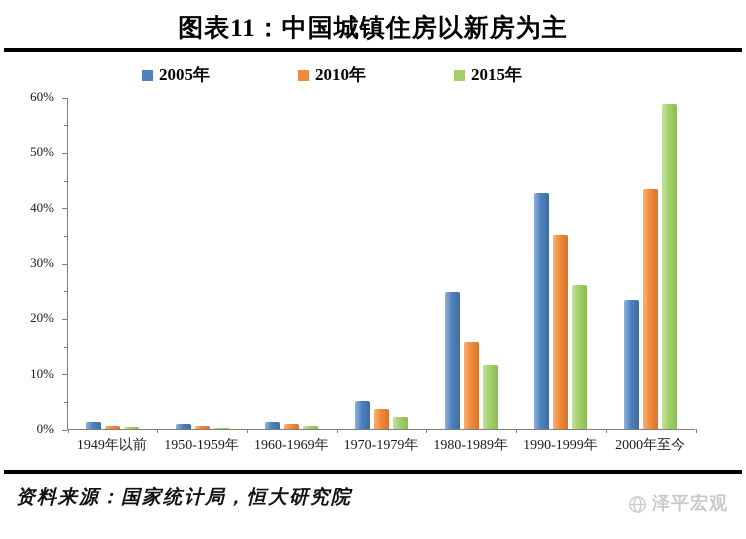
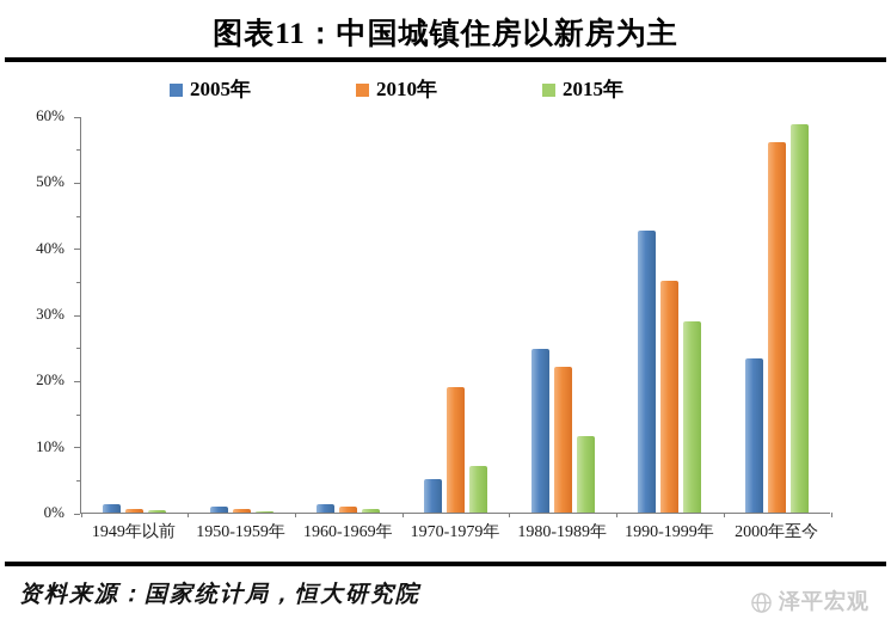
2010年/1970-1979年: 4% -> 19%
2015年/1970-1979年: 2% -> 7%
2010年/1980-1989年: 16% -> 22%
2015年/1990-1999年: 26% -> 29%
2010年/2000年至今: 43% -> 56%
